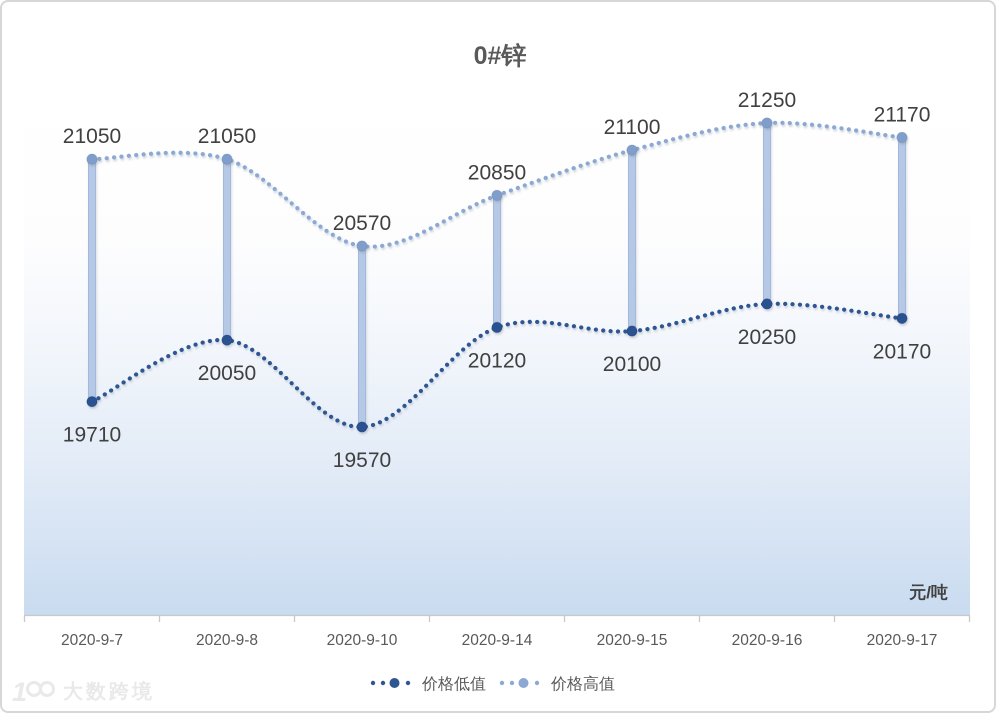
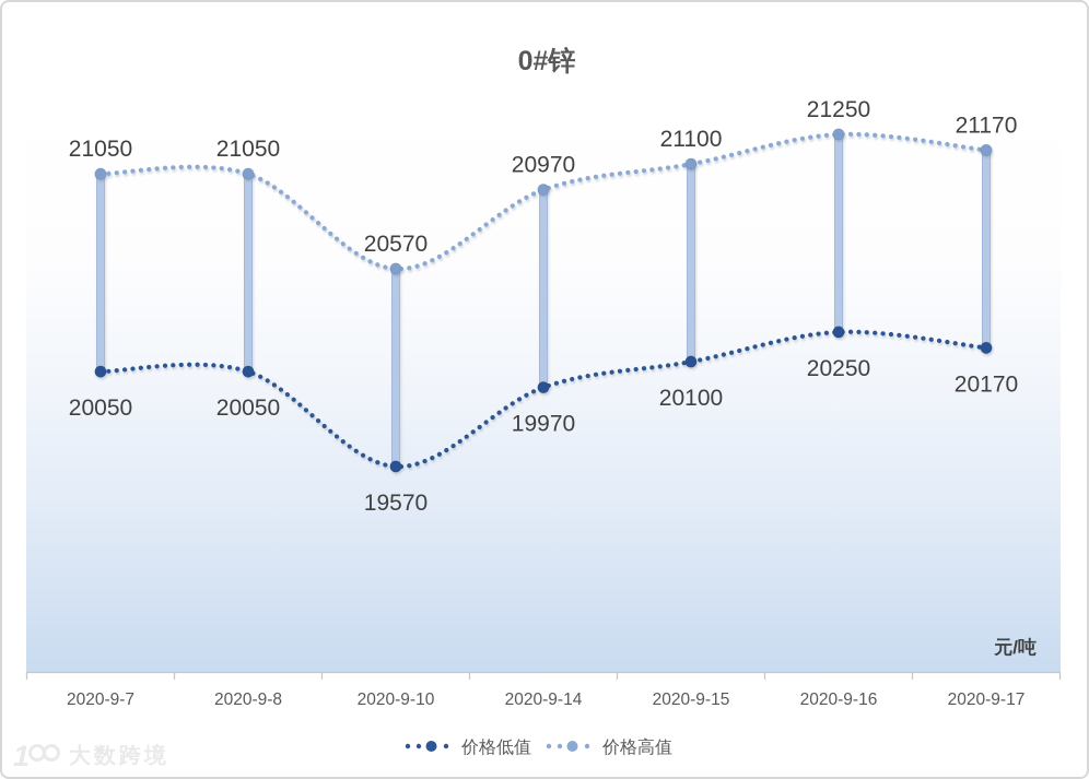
价格低值/2020-9-7: 19710 -> 20050
价格低值/2020-9-14: 20120 -> 19970
价格高值/2020-9-14: 20850 -> 20970
